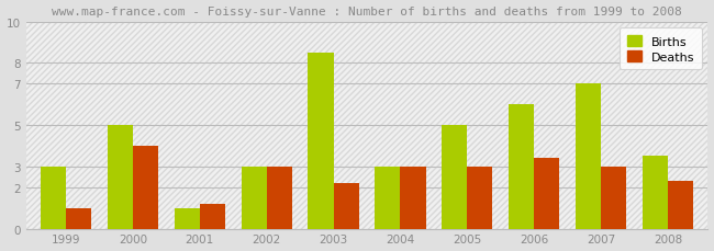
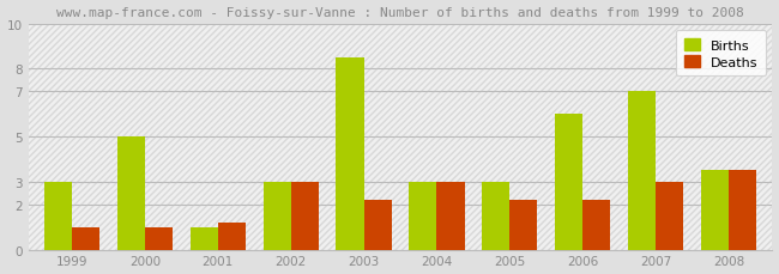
Deaths/2000: 4.0 -> 1.0
Births/2005: 5.0 -> 3.0
Deaths/2005: 3.0 -> 2.2
Deaths/2006: 3.4 -> 2.2
Deaths/2008: 2.3 -> 3.5
